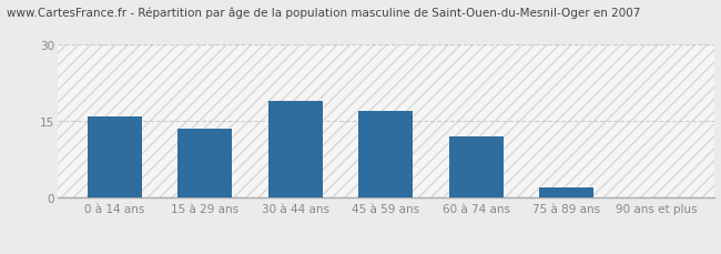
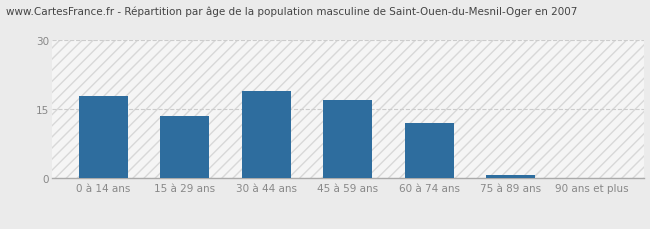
0 à 14 ans: 16.0 -> 18.0
75 à 89 ans: 2.0 -> 0.7
